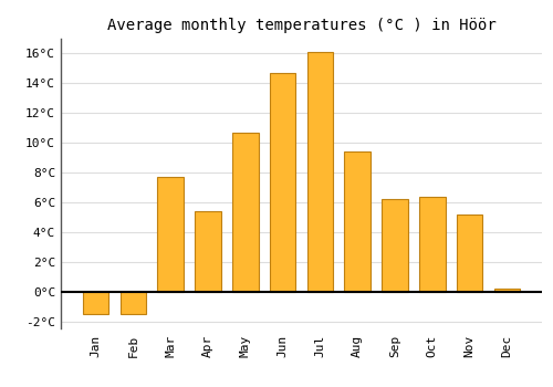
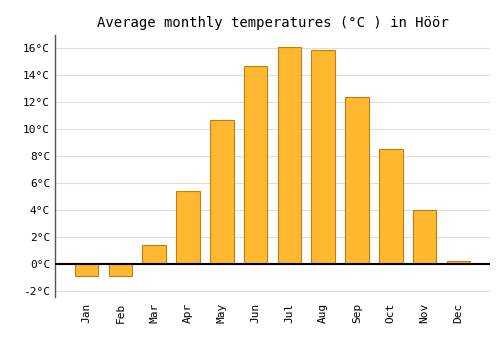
Jan: -1.5°C -> -0.9°C
Feb: -1.5°C -> -0.9°C
Mar: 7.7°C -> 1.4°C
Aug: 9.4°C -> 15.9°C
Sep: 6.2°C -> 12.4°C
Oct: 6.4°C -> 8.5°C
Nov: 5.2°C -> 4.0°C
